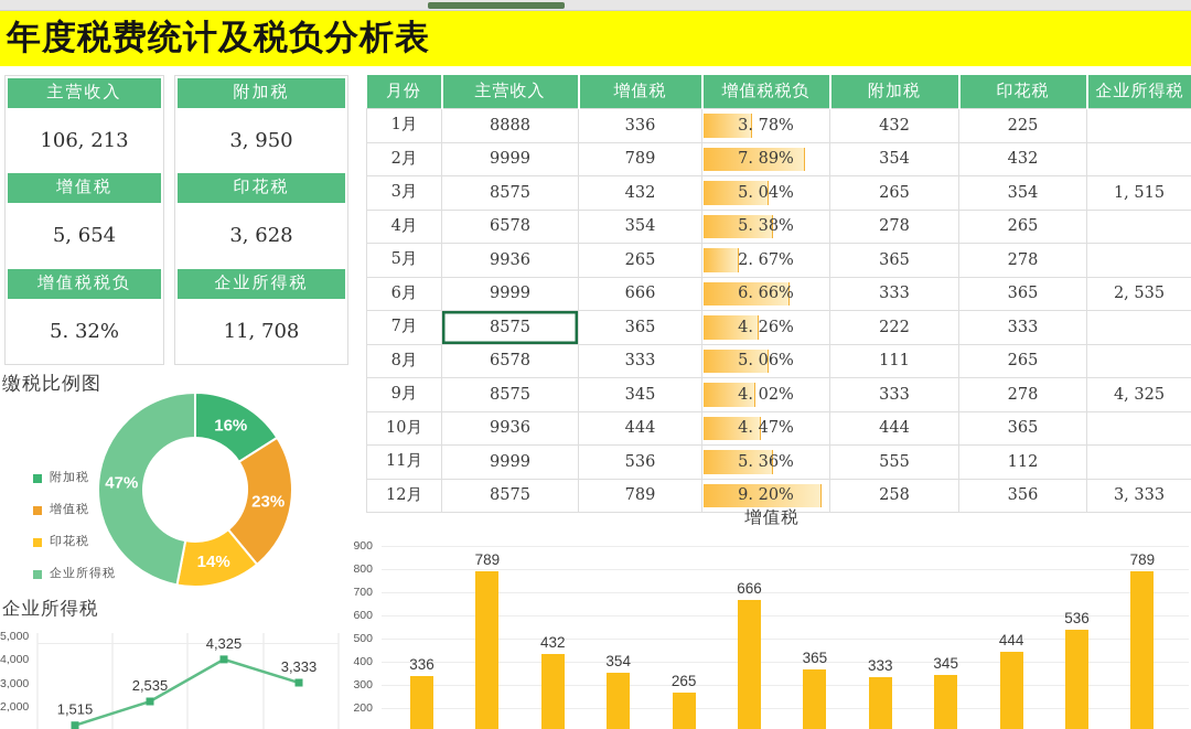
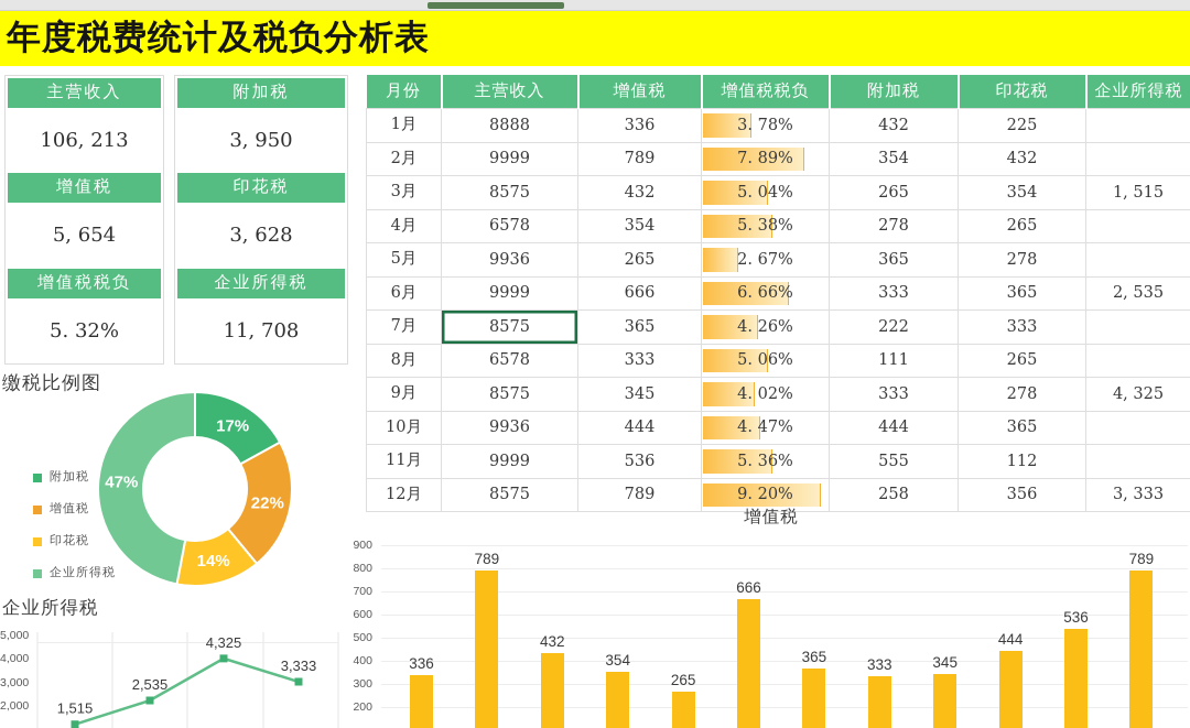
缴税比例图/附加税: 16% -> 17%
缴税比例图/增值税: 23% -> 22%
